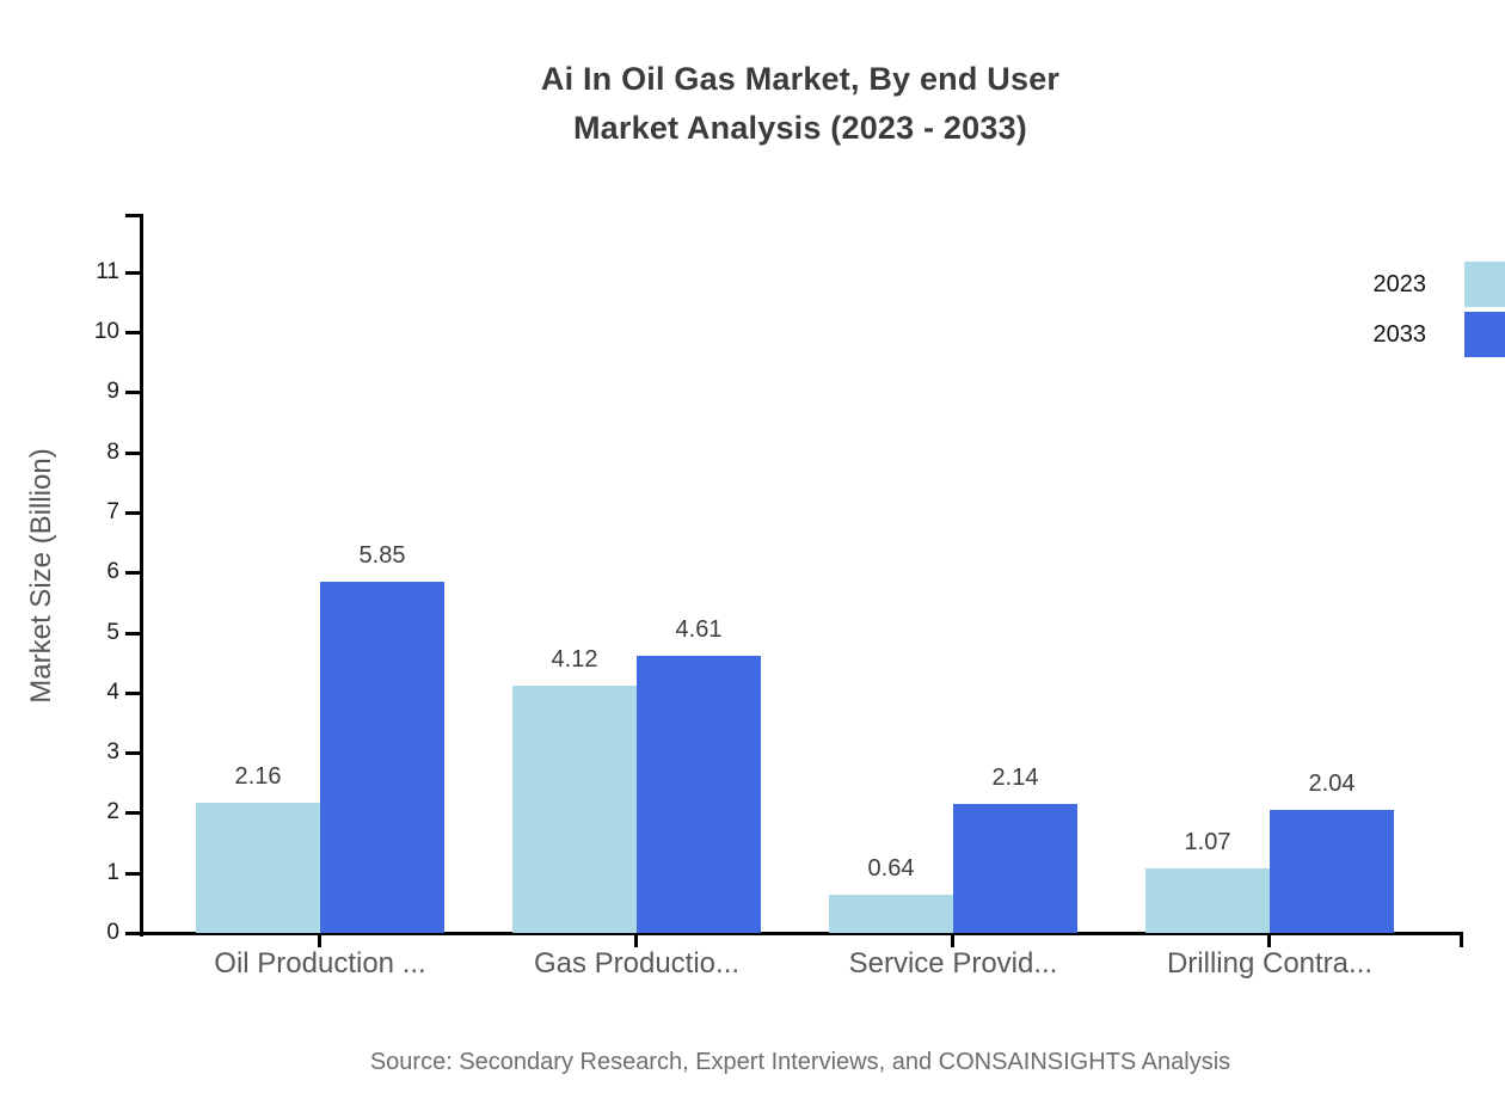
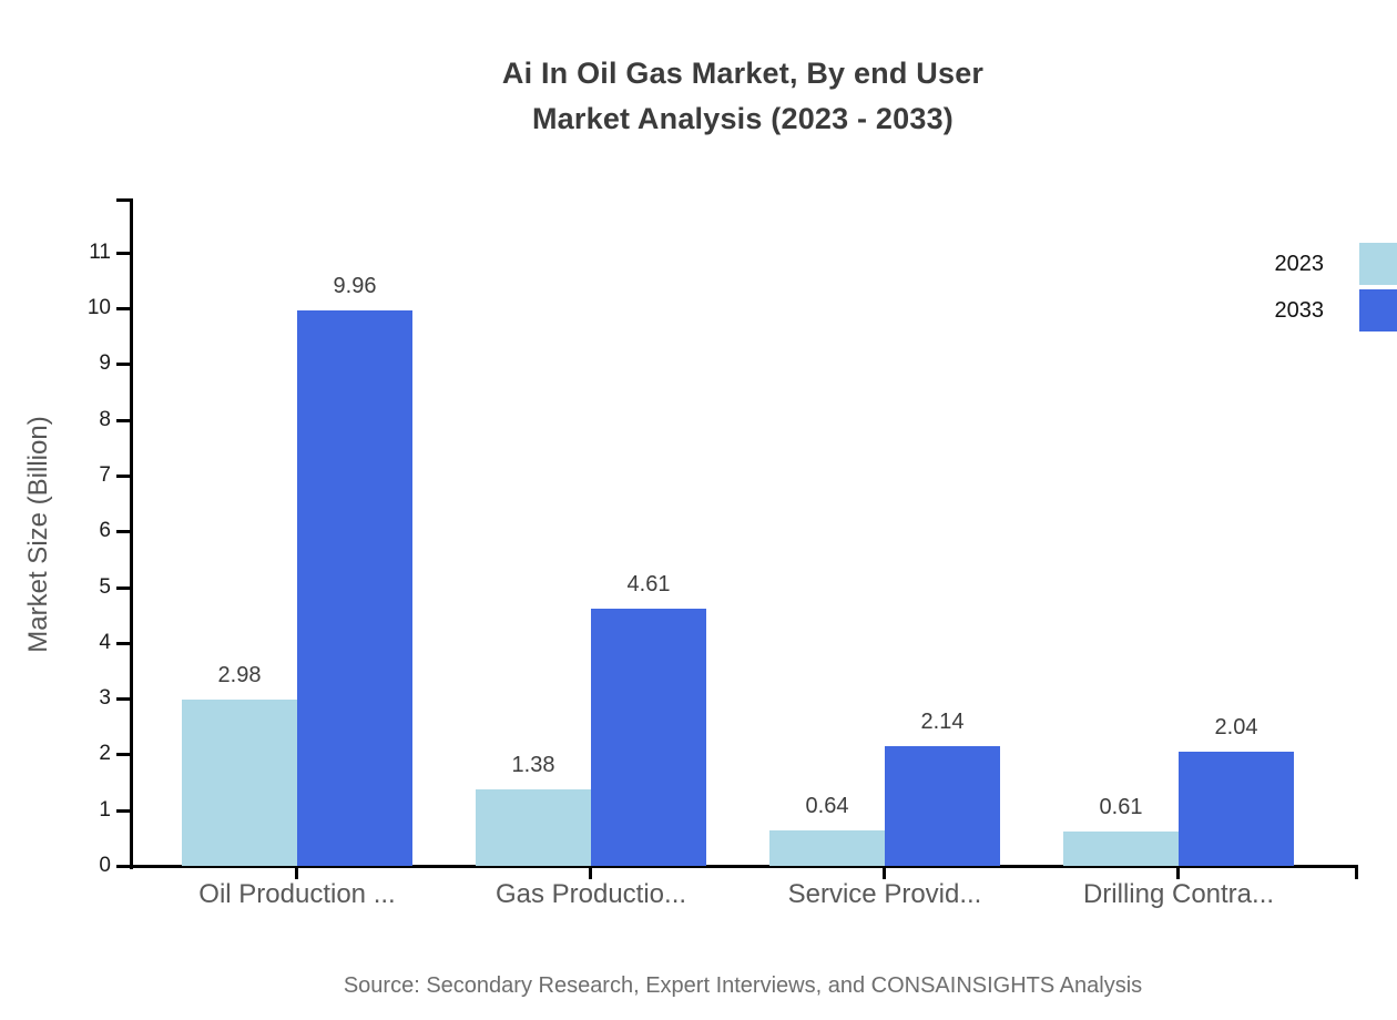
2023/Oil Production ...: 2.16 -> 2.98
2033/Oil Production ...: 5.85 -> 9.96
2023/Gas Productio...: 4.12 -> 1.38
2023/Drilling Contra...: 1.07 -> 0.61
